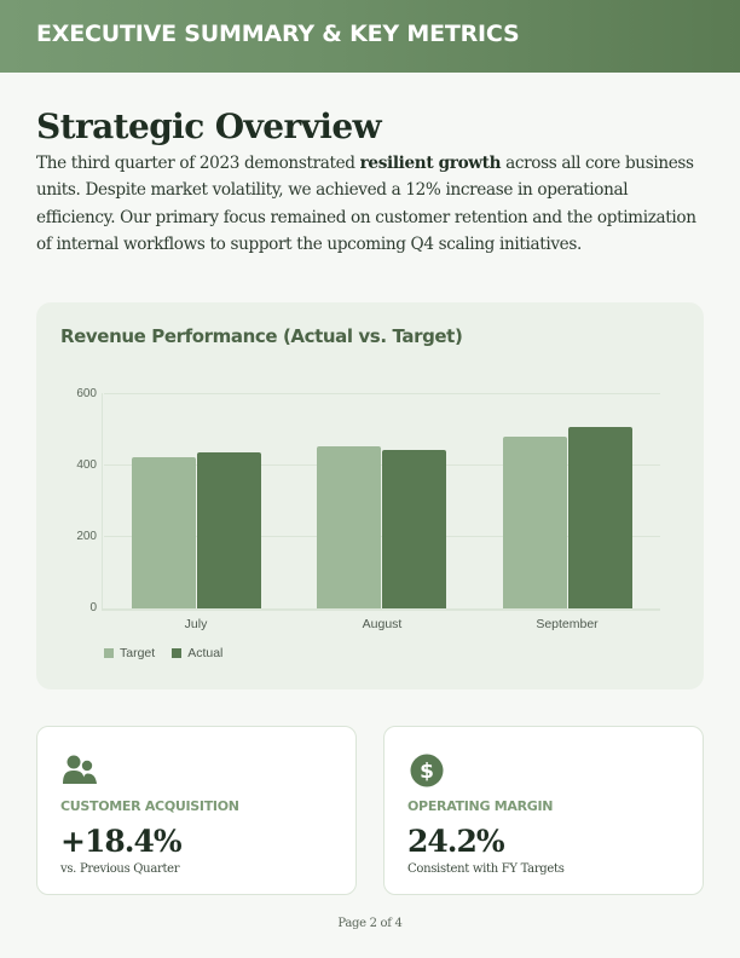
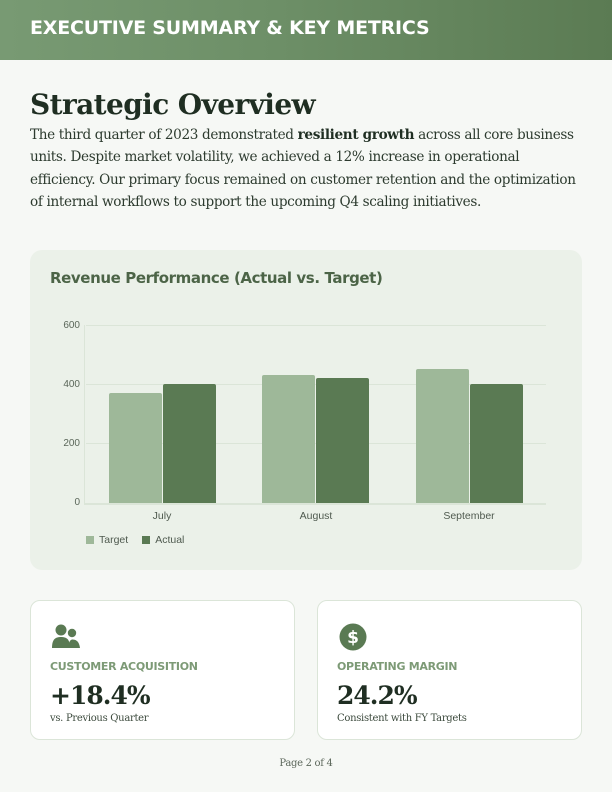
Target/July: 420 -> 370
Actual/July: 440 -> 400
Target/August: 450 -> 430
Actual/August: 440 -> 420
Target/September: 480 -> 450
Actual/September: 500 -> 400
